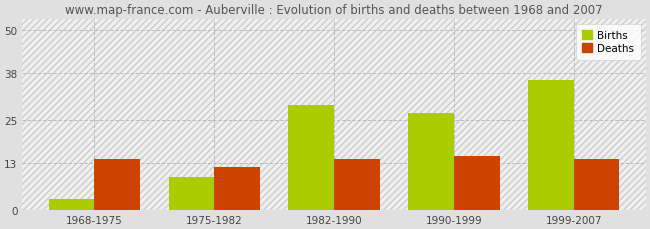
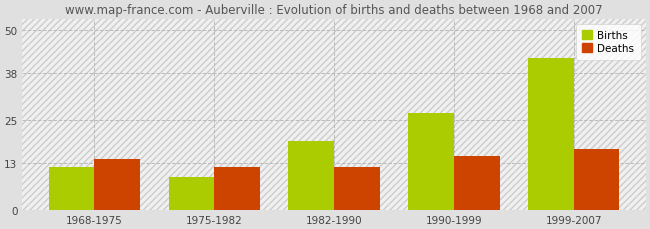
Births/1968-1975: 3 -> 12
Births/1982-1990: 29 -> 19
Deaths/1982-1990: 14 -> 12
Births/1999-2007: 36 -> 42
Deaths/1999-2007: 14 -> 17
